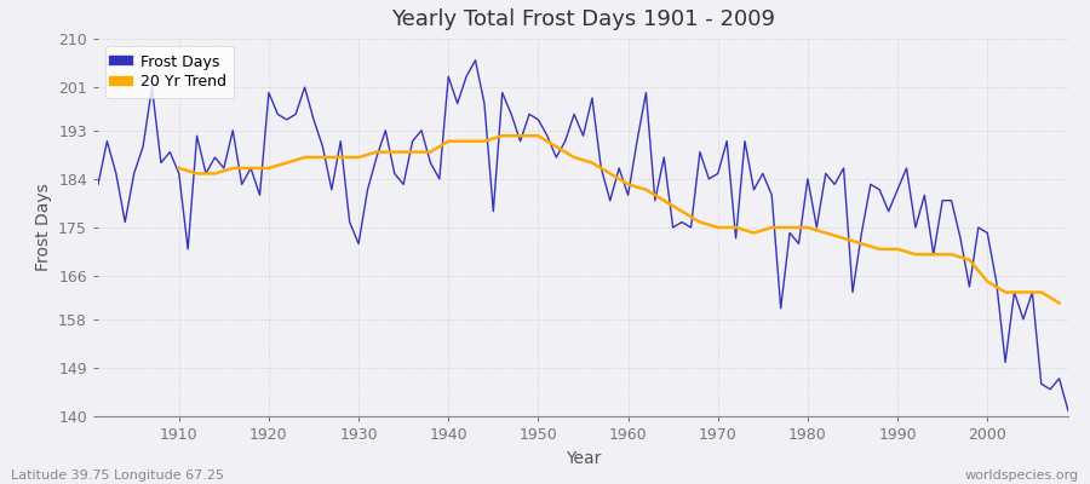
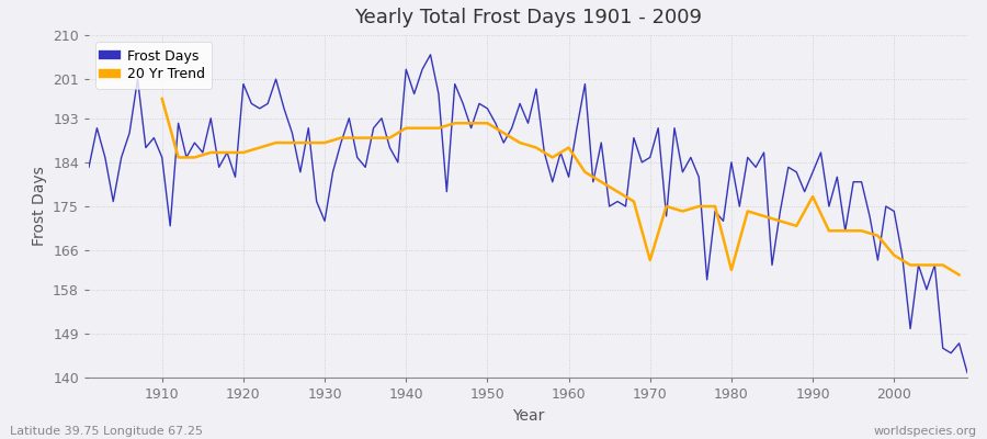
20 Yr Trend/1910: 186 -> 197
20 Yr Trend/1960: 183 -> 187
20 Yr Trend/1970: 175 -> 164
20 Yr Trend/1980: 175 -> 162
20 Yr Trend/1990: 171 -> 177
